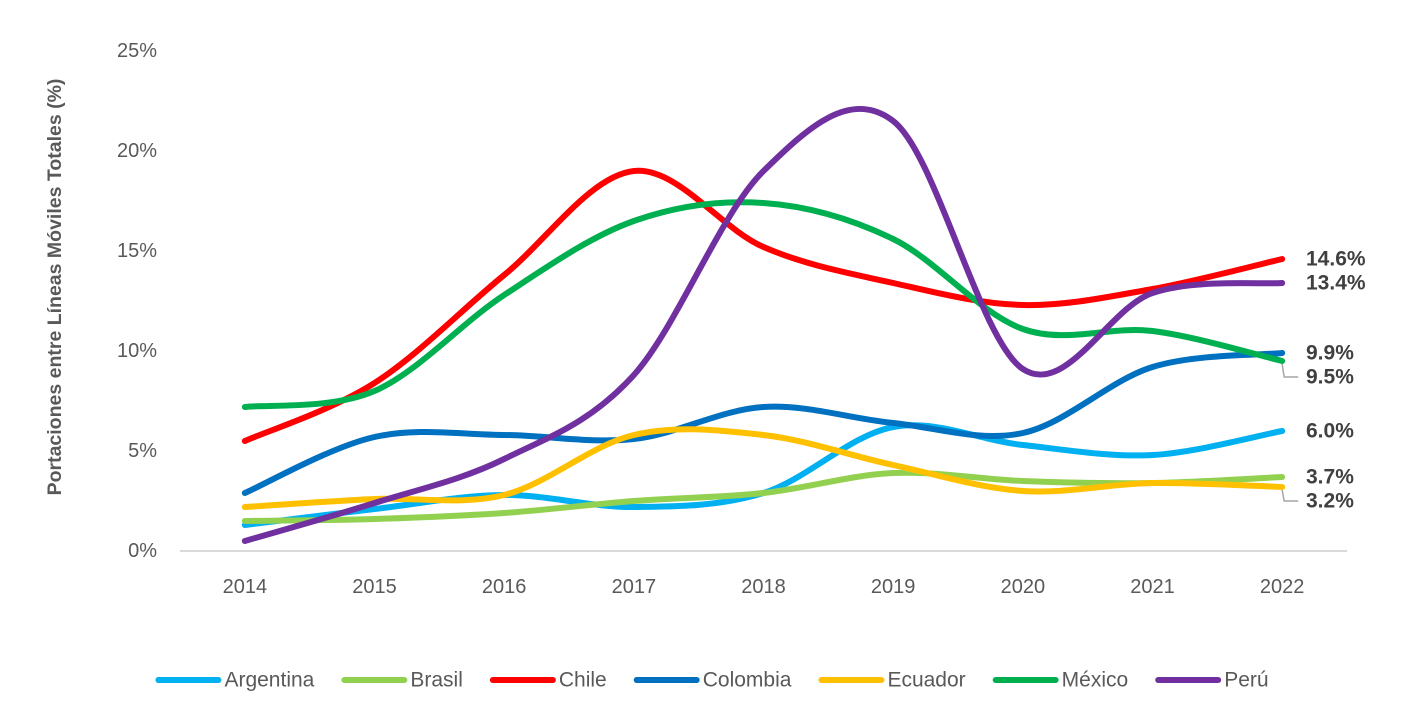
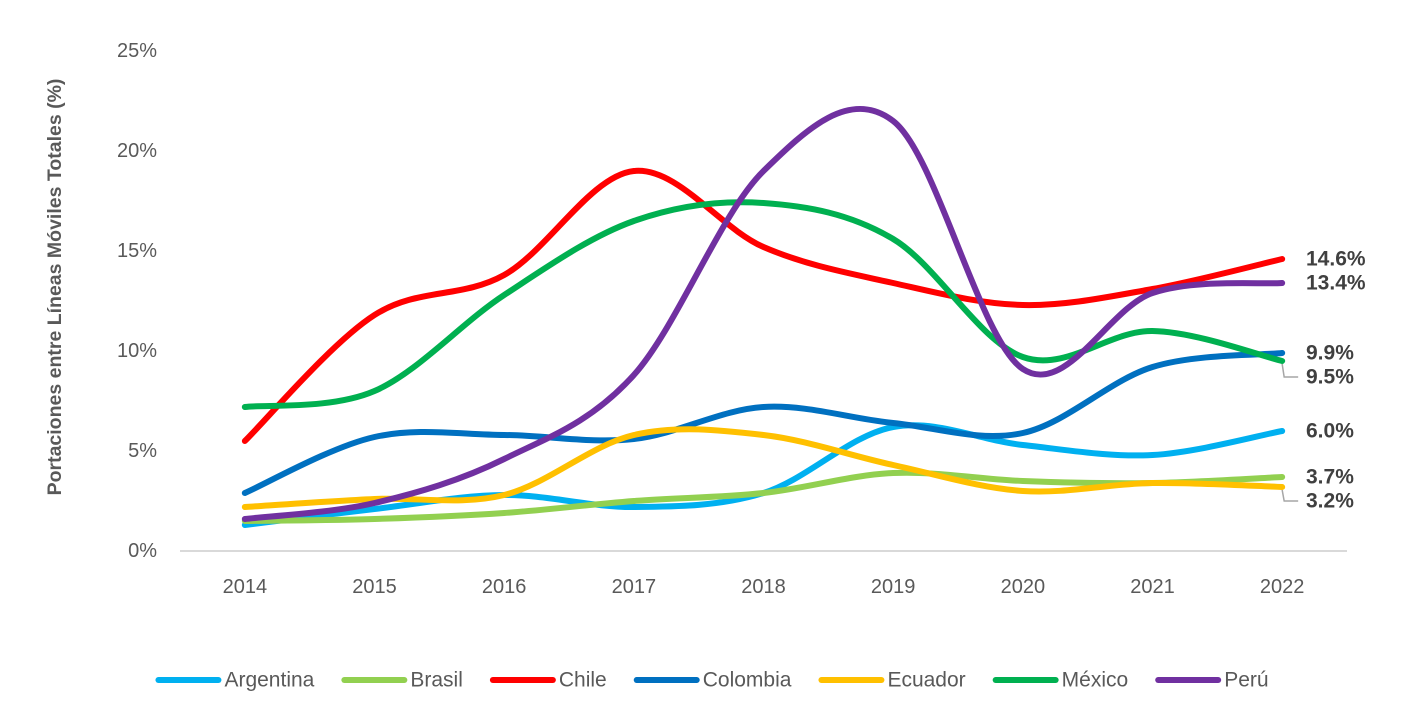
Perú/2014: 0.5% -> 1.6%
Chile/2015: 8.4% -> 11.8%
México/2020: 11.1% -> 9.7%
